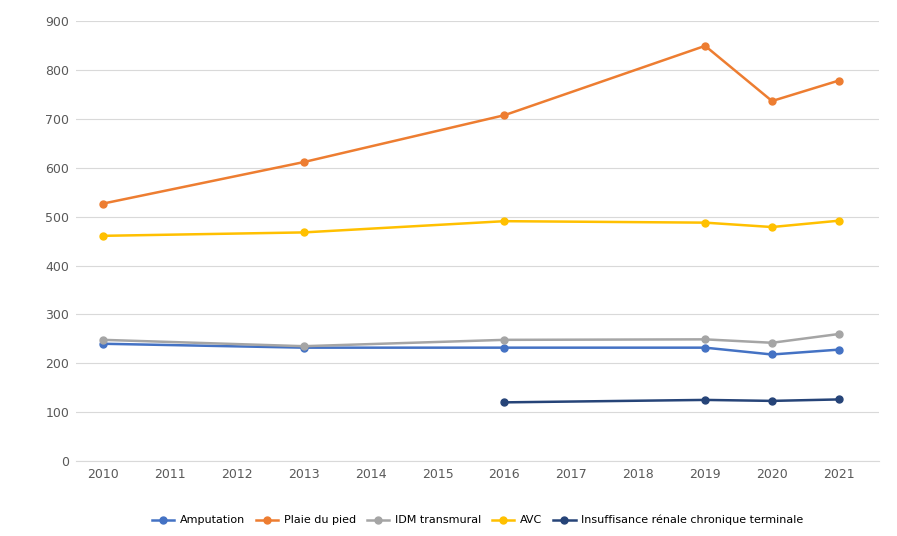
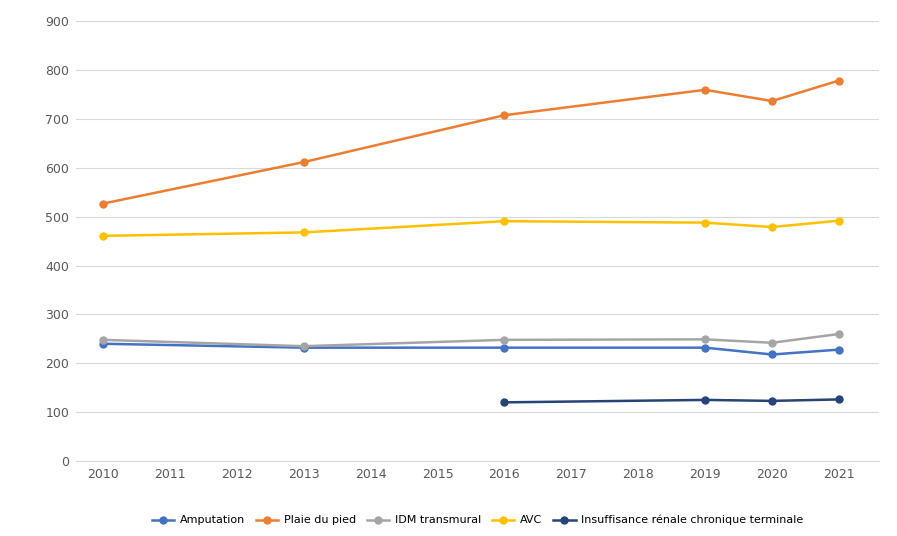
Plaie du pied/2019: 850 -> 760
